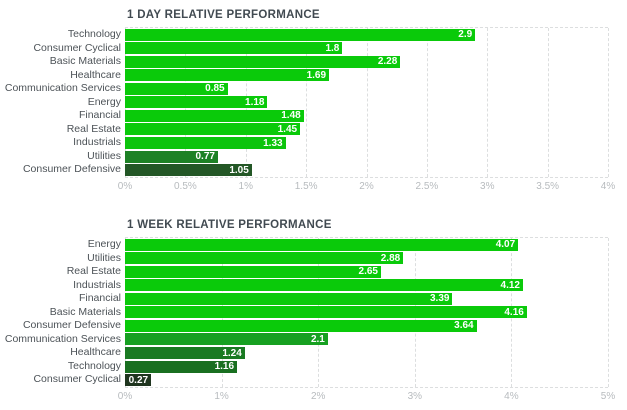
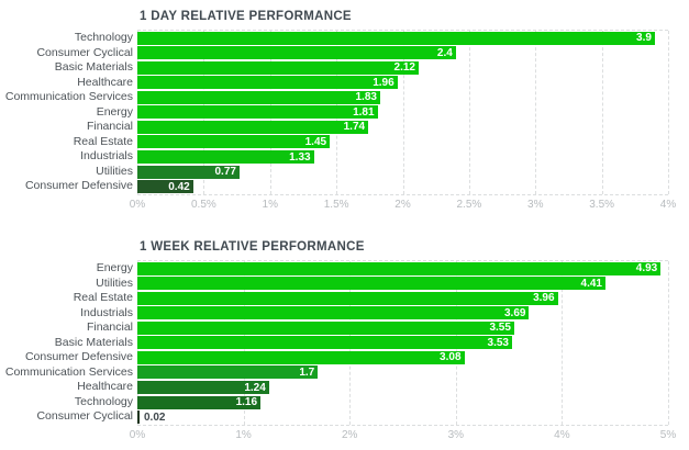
1 DAY RELATIVE PERFORMANCE/Technology: 2.9 -> 3.9
1 DAY RELATIVE PERFORMANCE/Consumer Cyclical: 1.8 -> 2.4
1 DAY RELATIVE PERFORMANCE/Basic Materials: 2.28 -> 2.12
1 DAY RELATIVE PERFORMANCE/Healthcare: 1.69 -> 1.96
1 DAY RELATIVE PERFORMANCE/Communication Services: 0.85 -> 1.83
1 DAY RELATIVE PERFORMANCE/Energy: 1.18 -> 1.81
1 DAY RELATIVE PERFORMANCE/Financial: 1.48 -> 1.74
1 DAY RELATIVE PERFORMANCE/Consumer Defensive: 1.05 -> 0.42
1 WEEK RELATIVE PERFORMANCE/Energy: 4.07 -> 4.93
1 WEEK RELATIVE PERFORMANCE/Utilities: 2.88 -> 4.41
1 WEEK RELATIVE PERFORMANCE/Real Estate: 2.65 -> 3.96
1 WEEK RELATIVE PERFORMANCE/Industrials: 4.12 -> 3.69
1 WEEK RELATIVE PERFORMANCE/Financial: 3.39 -> 3.55
1 WEEK RELATIVE PERFORMANCE/Basic Materials: 4.16 -> 3.53
1 WEEK RELATIVE PERFORMANCE/Consumer Defensive: 3.64 -> 3.08
1 WEEK RELATIVE PERFORMANCE/Communication Services: 2.1 -> 1.7
1 WEEK RELATIVE PERFORMANCE/Consumer Cyclical: 0.27 -> 0.02
